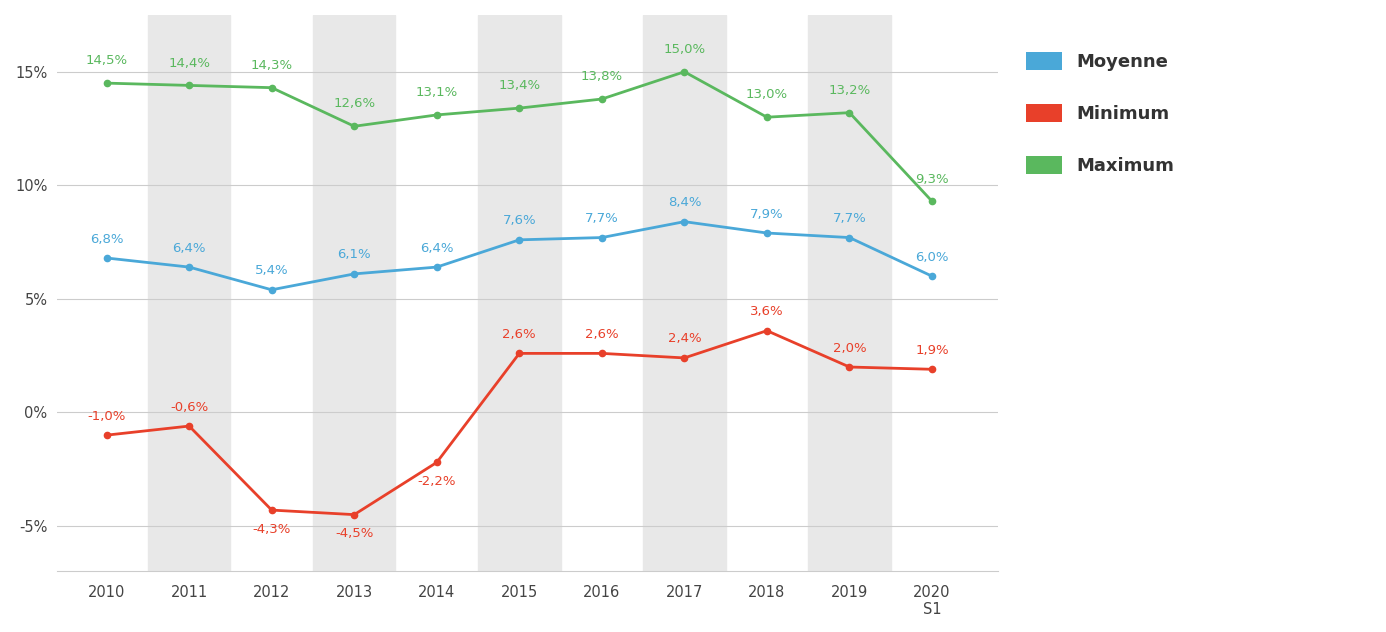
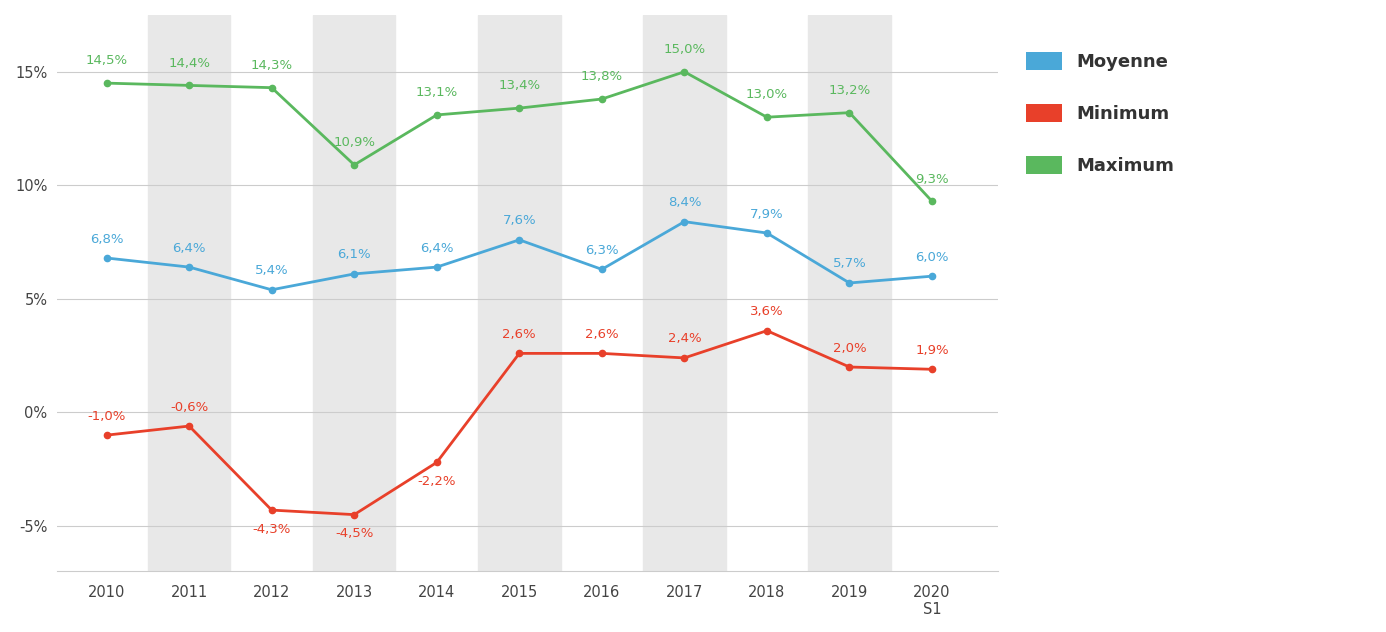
Maximum/2013: 12,6% -> 10,9%
Moyenne/2016: 7,7% -> 6,3%
Moyenne/2019: 7,7% -> 5,7%
